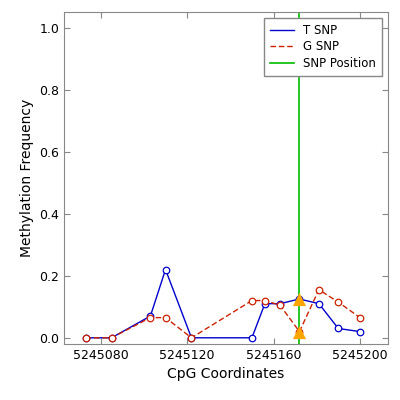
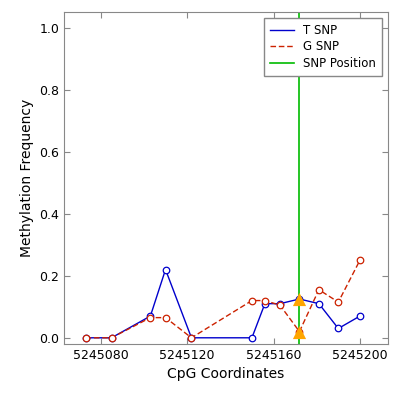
T SNP/5245200: 0.020 -> 0.070
G SNP/5245200: 0.065 -> 0.250
